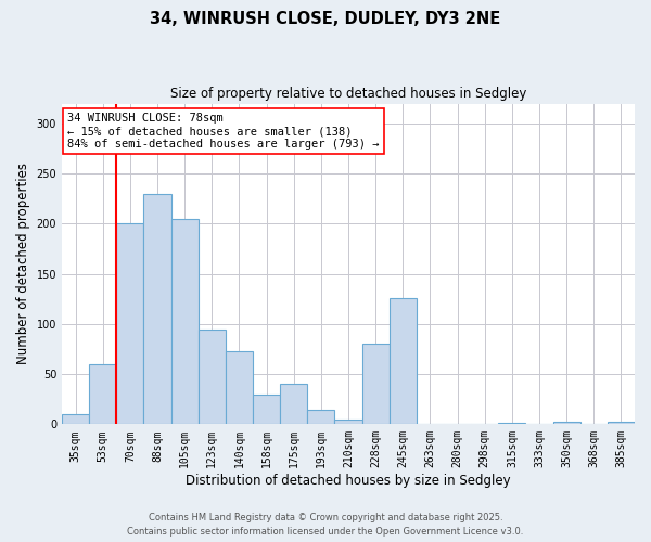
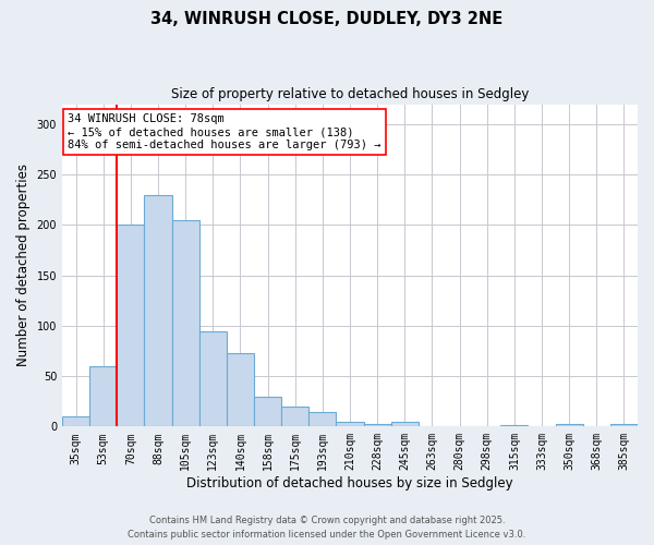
175sqm: 40 -> 20
228sqm: 80 -> 3
245sqm: 126 -> 5
